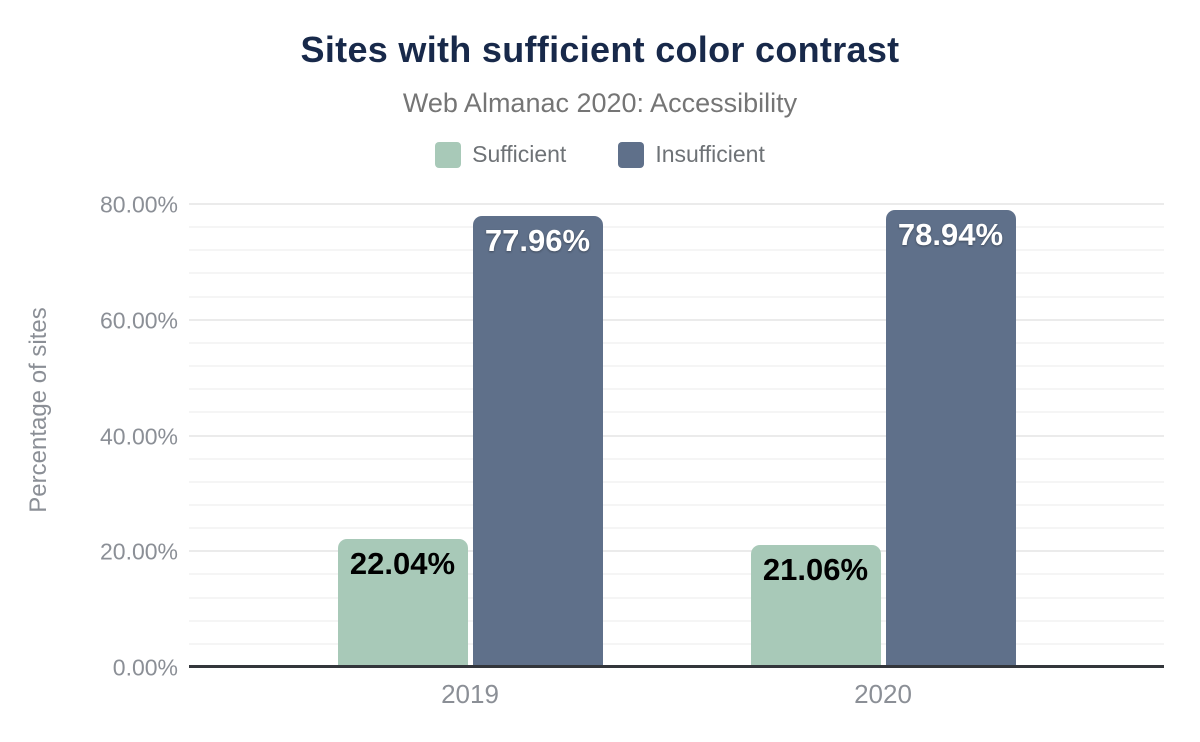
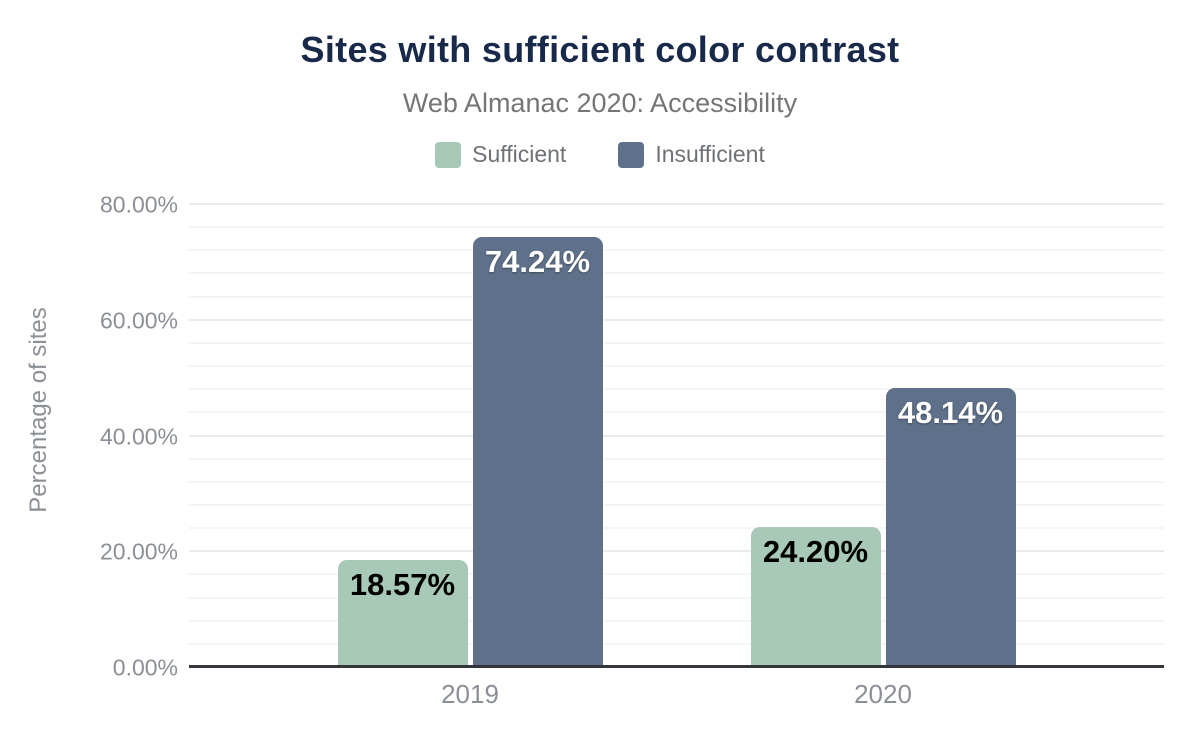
Sufficient/2019: 22.04% -> 18.57%
Insufficient/2019: 77.96% -> 74.24%
Sufficient/2020: 21.06% -> 24.20%
Insufficient/2020: 78.94% -> 48.14%
